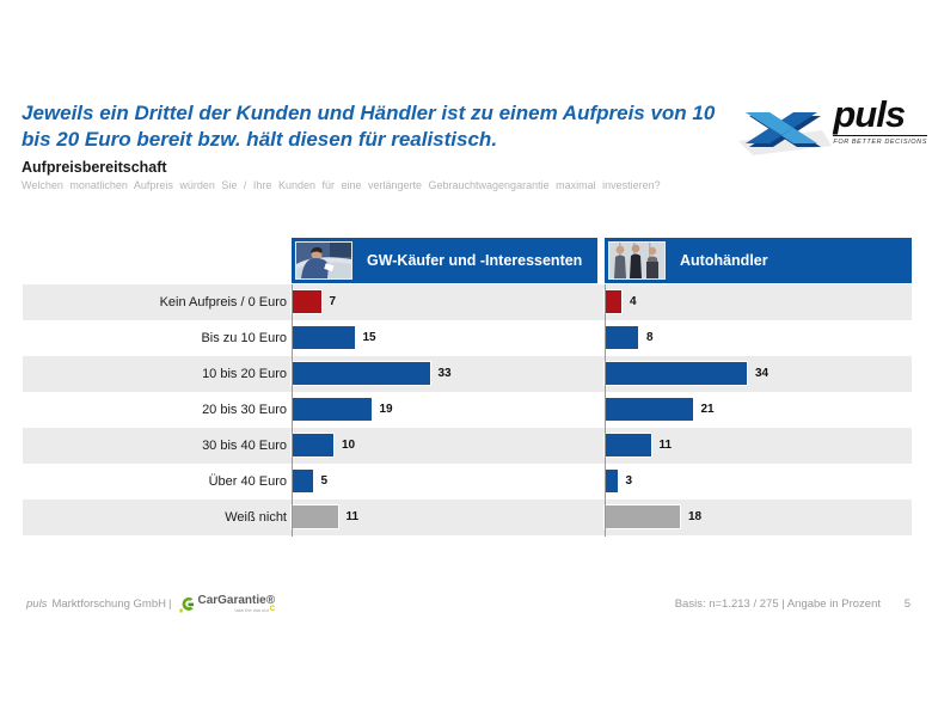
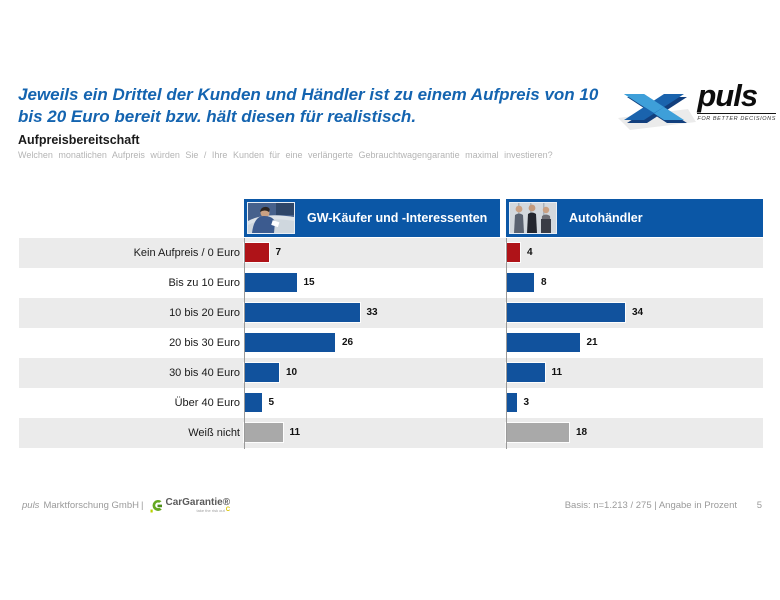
GW-Käufer und -Interessenten/20 bis 30 Euro: 19 -> 26
